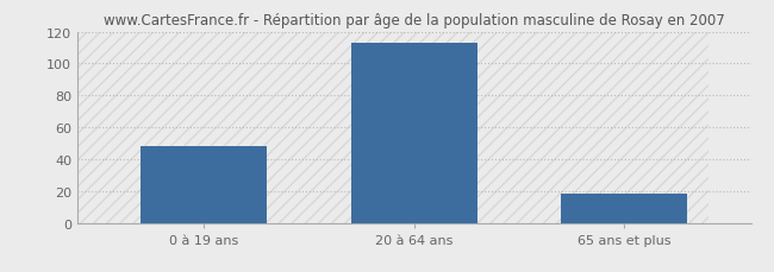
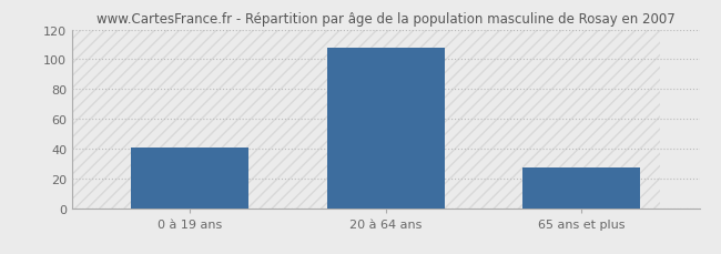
0 à 19 ans: 48 -> 41
20 à 64 ans: 113 -> 108
65 ans et plus: 18 -> 27
